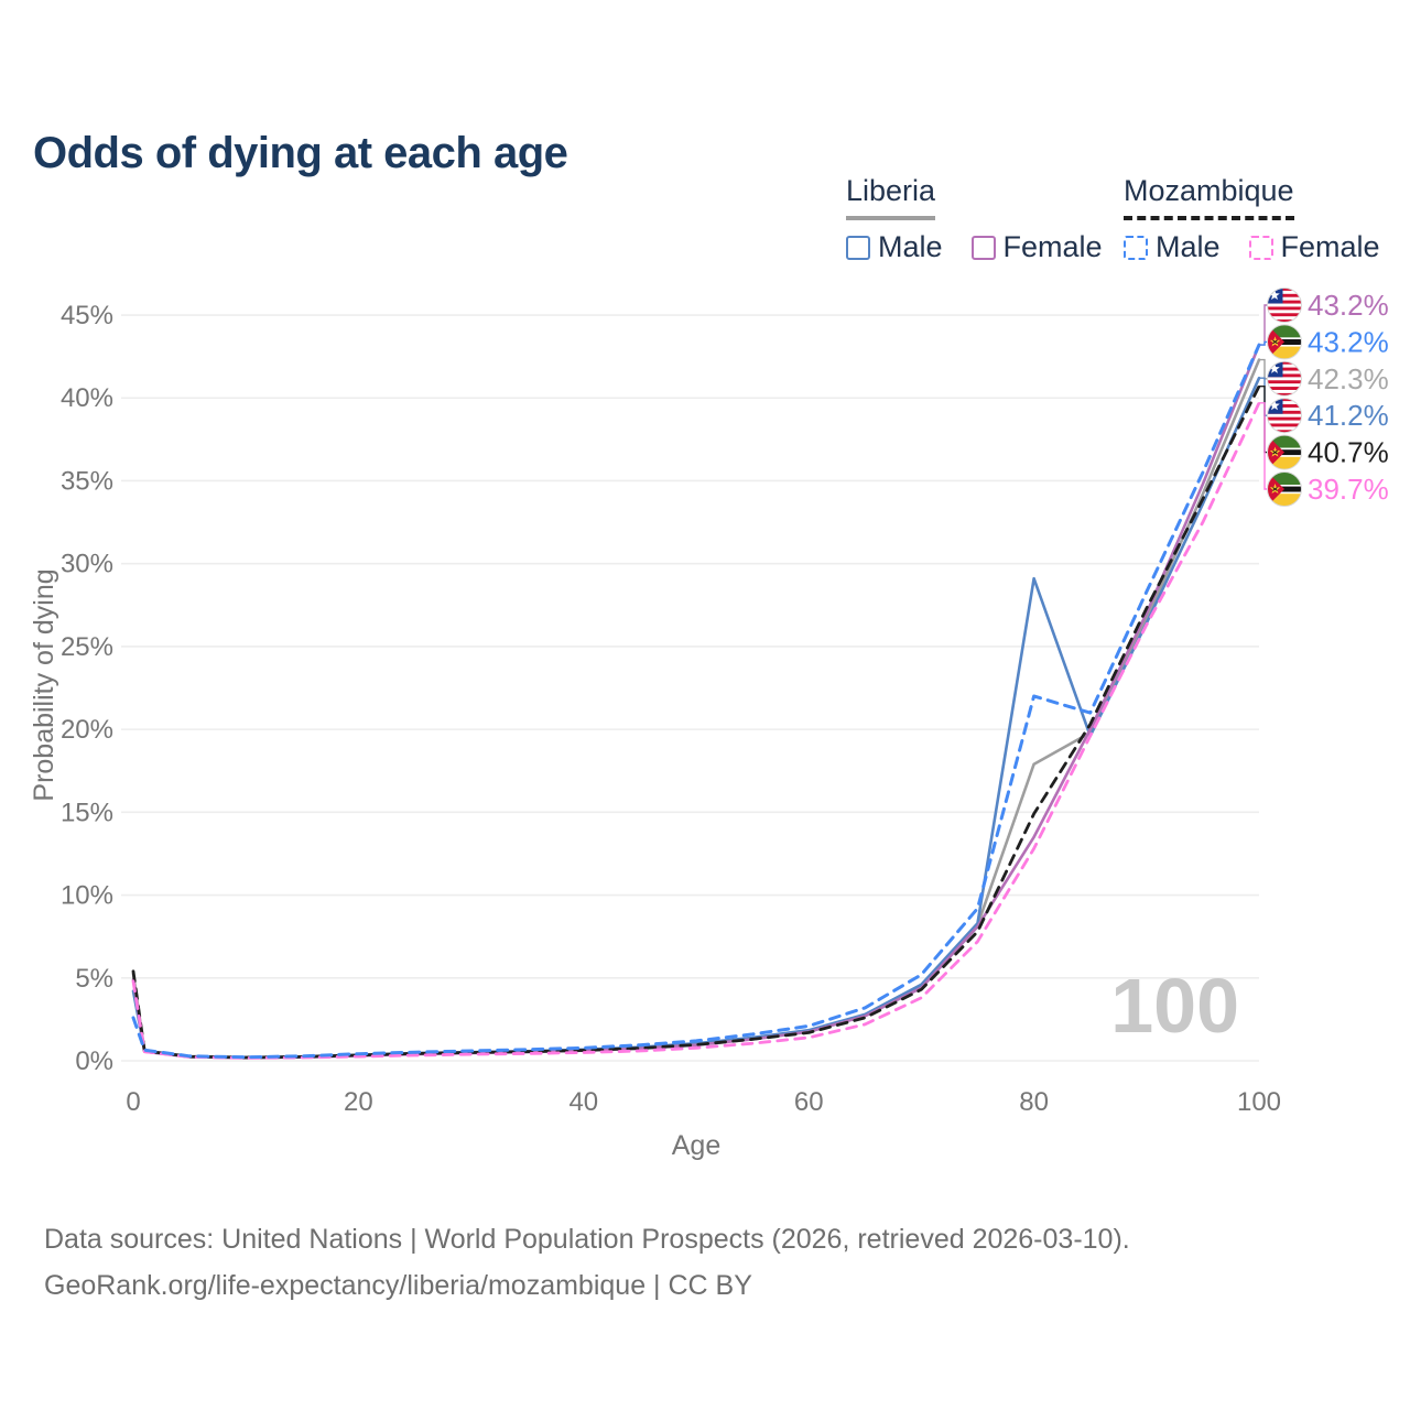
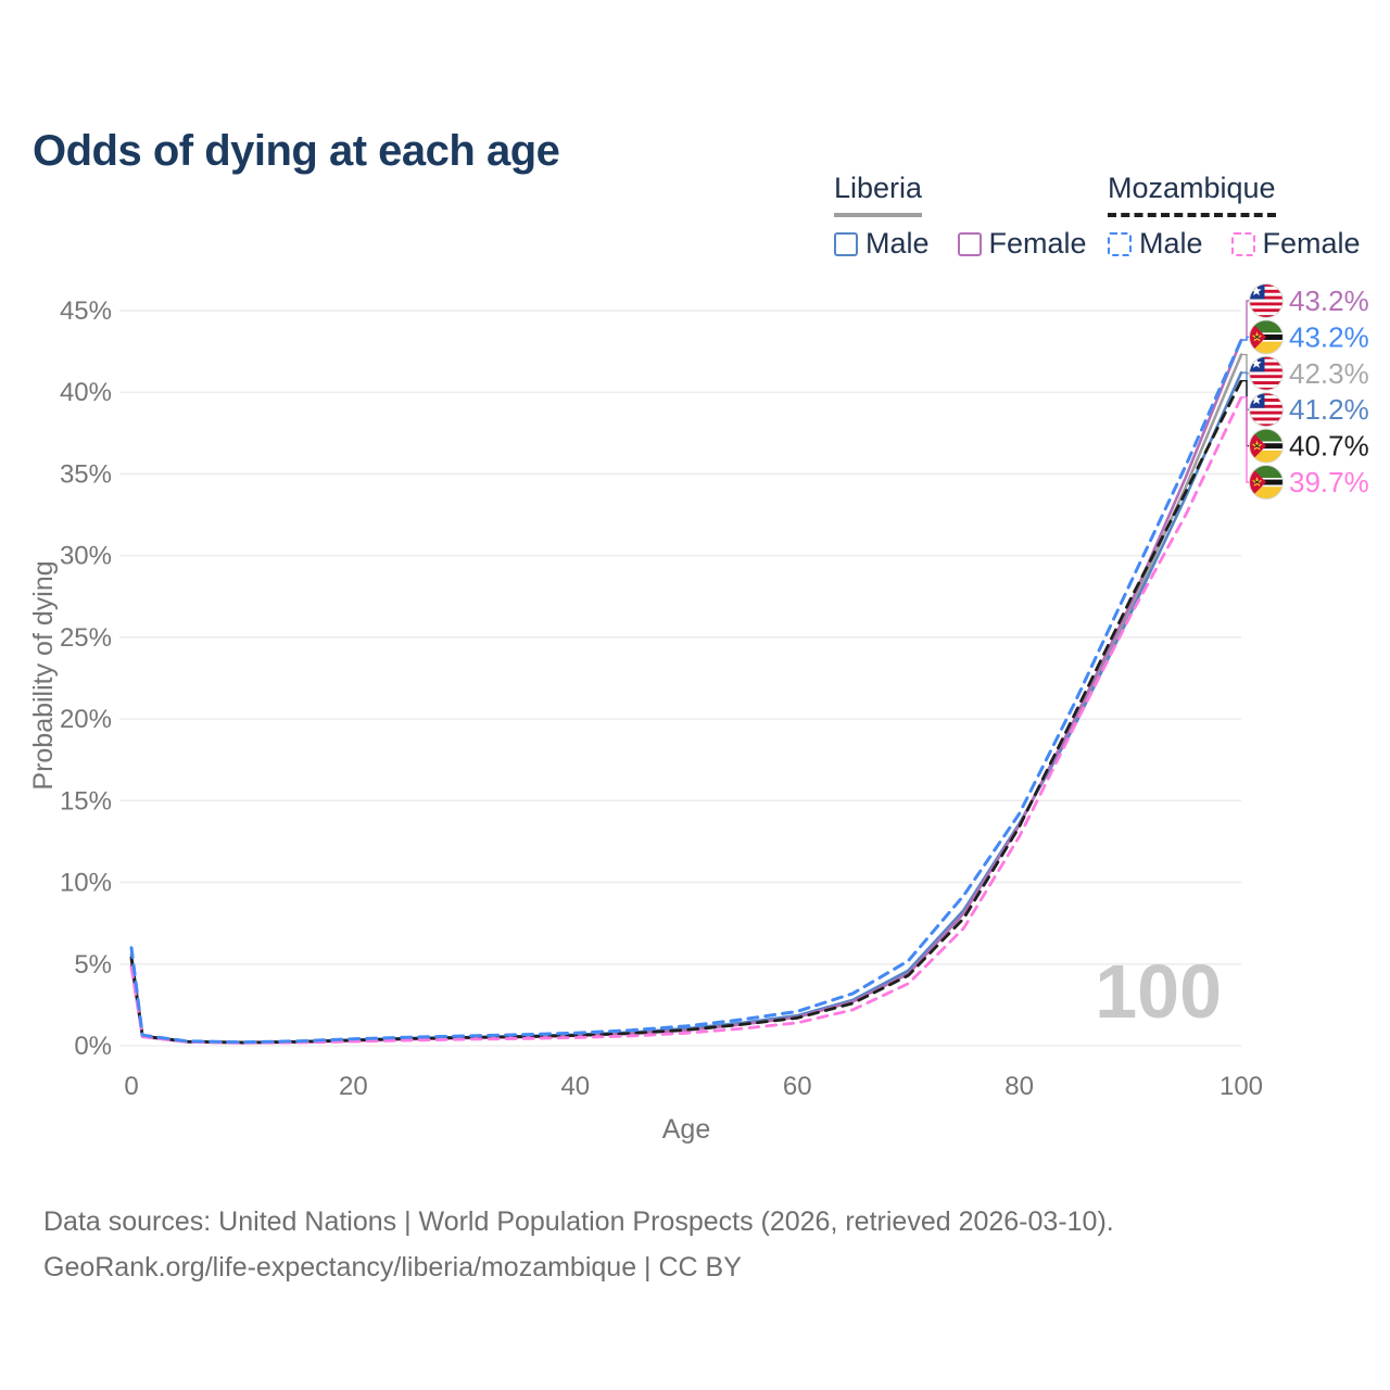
Liberia Male/0: 4.2% -> 5.6%
Mozambique Male/0: 2.6% -> 6.0%
Liberia/80: 17.9% -> 13.6%
Liberia Male/80: 29.1% -> 13.6%
Mozambique/80: 14.9% -> 13.4%
Mozambique Male/80: 22.0% -> 14.2%
